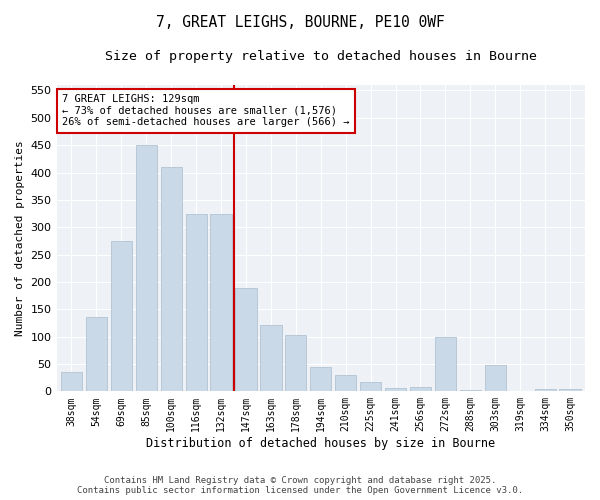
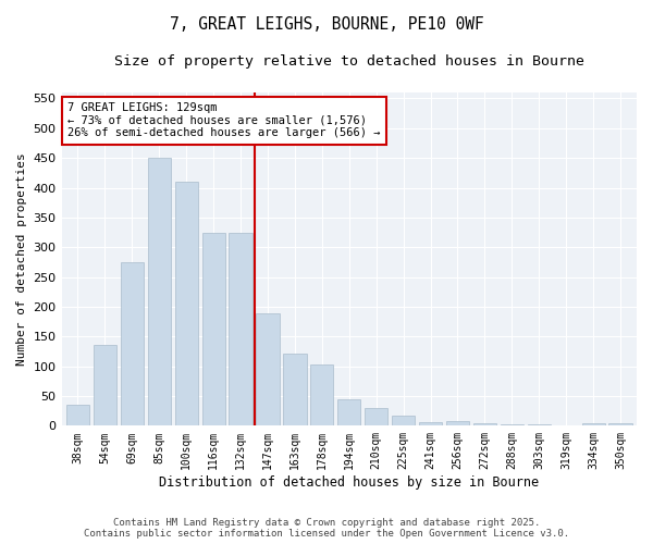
272sqm: 100 -> 5
303sqm: 48 -> 2
